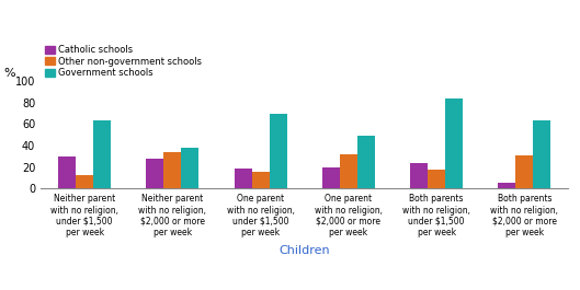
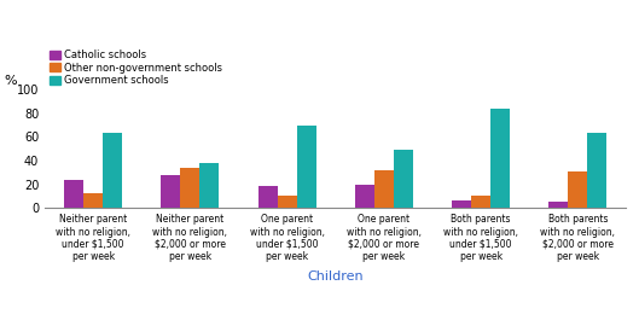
Catholic schools/Neither parent with no religion, under $1,500 per week: 30 -> 24
Other non-government schools/One parent with no religion, under $1,500 per week: 16 -> 10
Catholic schools/Both parents with no religion, under $1,500 per week: 24 -> 6
Other non-government schools/Both parents with no religion, under $1,500 per week: 18 -> 10
